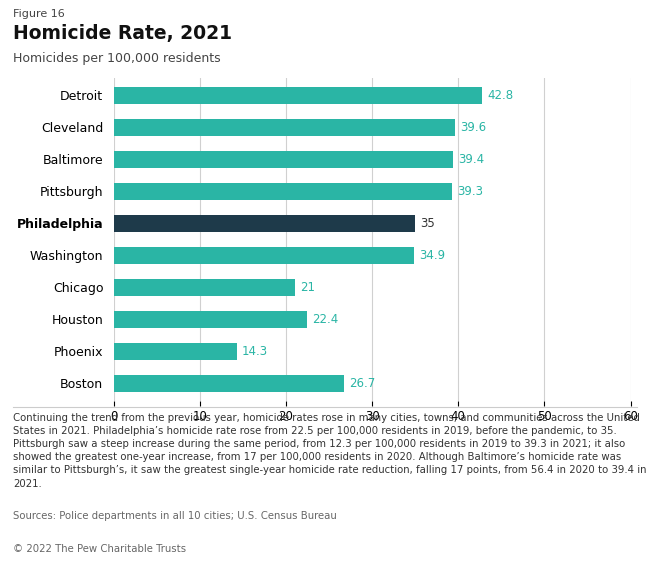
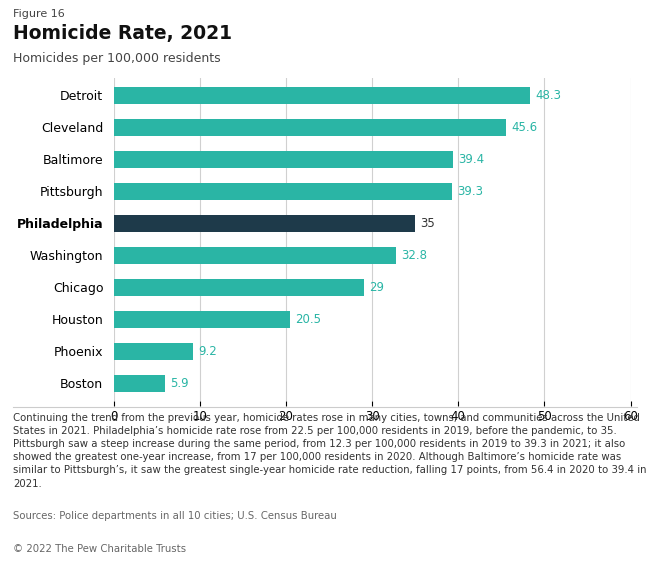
Detroit: 42.8 -> 48.3
Cleveland: 39.6 -> 45.6
Washington: 34.9 -> 32.8
Chicago: 21 -> 29
Houston: 22.4 -> 20.5
Phoenix: 14.3 -> 9.2
Boston: 26.7 -> 5.9
